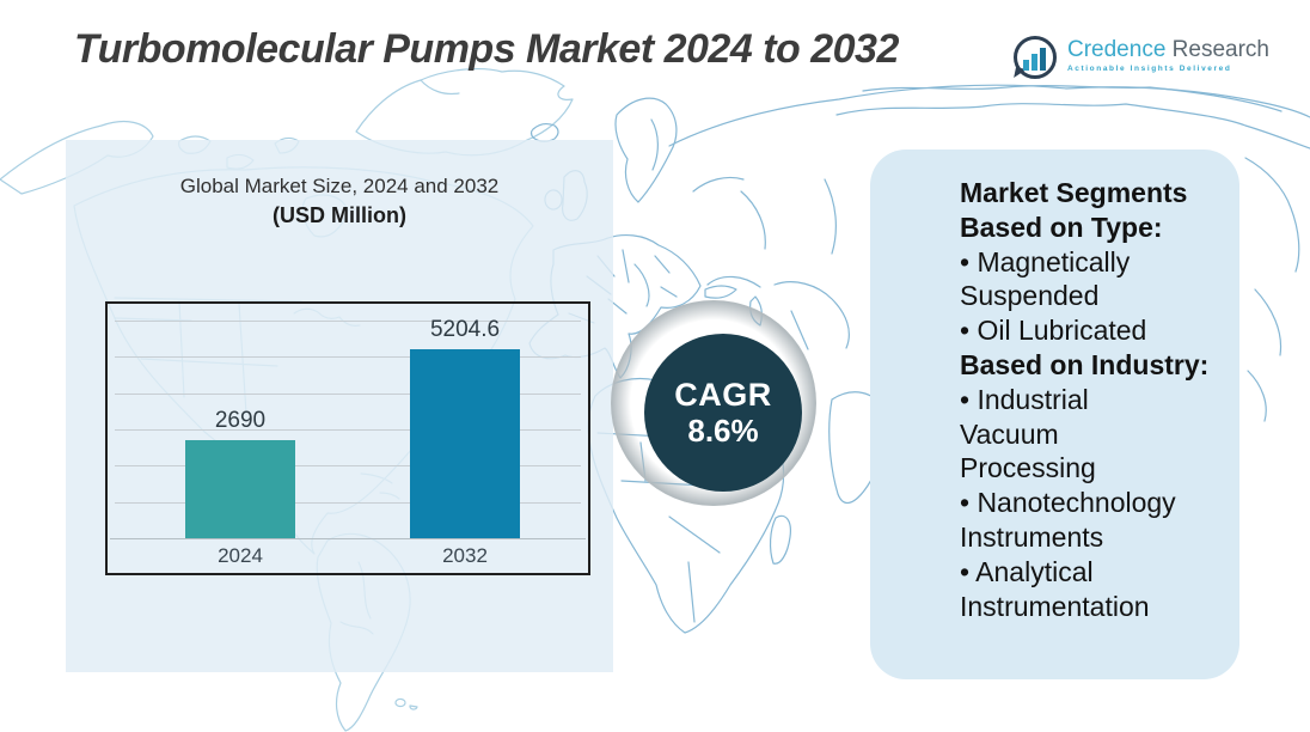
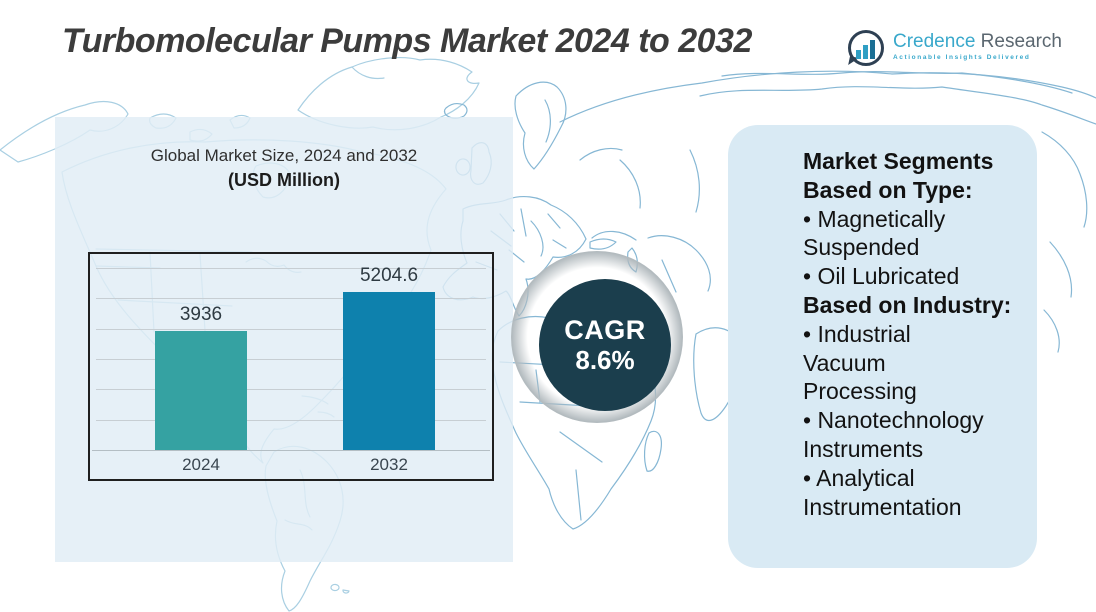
2024: 2690 -> 3936
